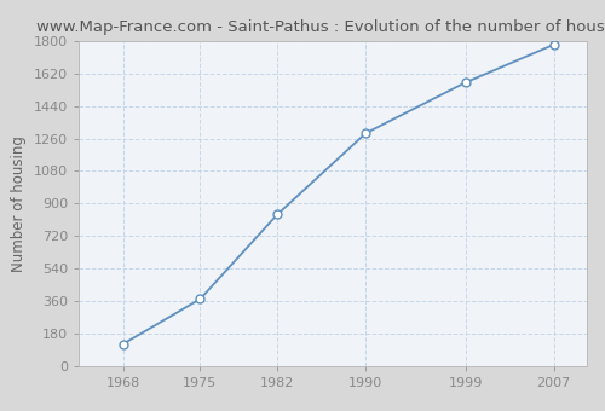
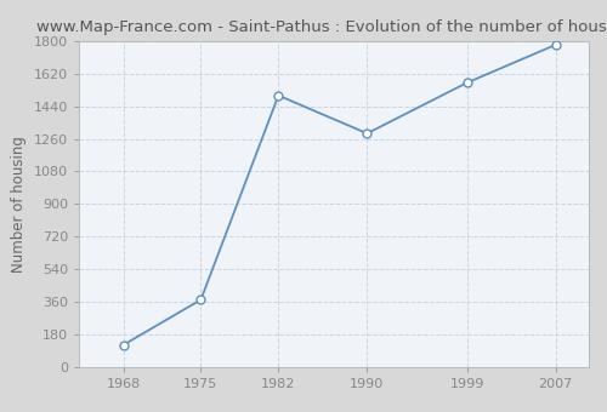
1982: 840 -> 1500
